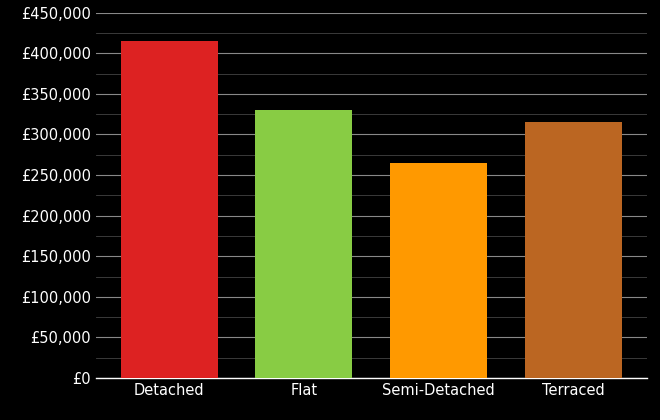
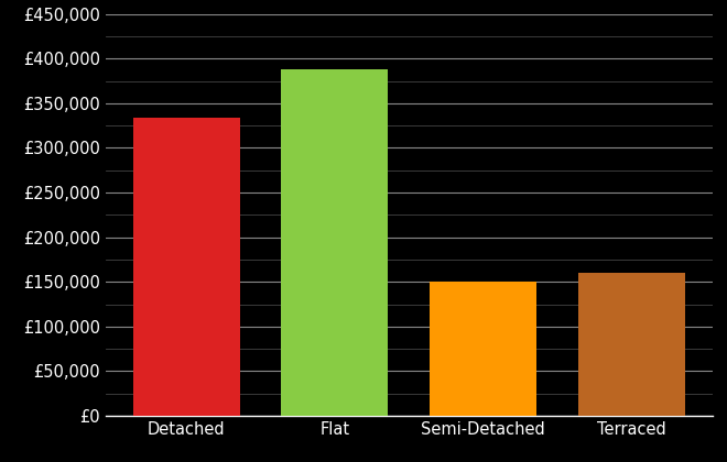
Detached: £415,000 -> £334,000
Flat: £330,000 -> £388,000
Semi-Detached: £265,000 -> £150,000
Terraced: £315,000 -> £160,000
